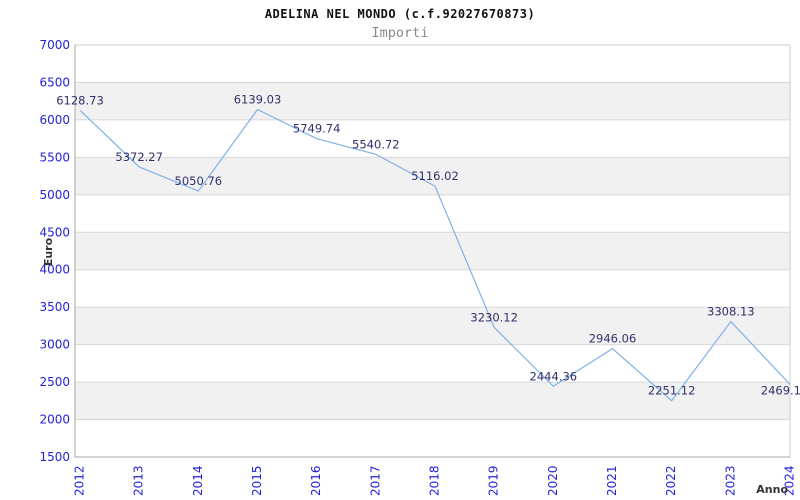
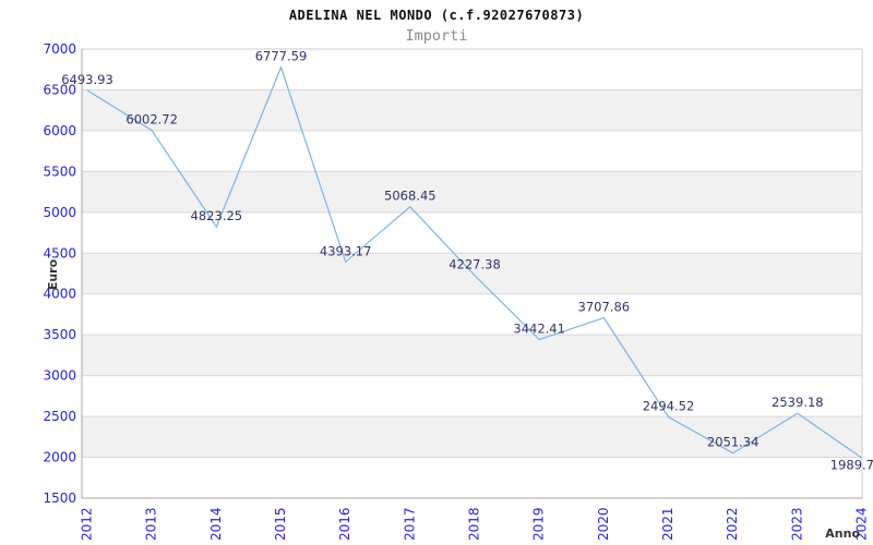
2012: 6128.73 -> 6493.93
2013: 5372.27 -> 6002.72
2014: 5050.76 -> 4823.25
2015: 6139.03 -> 6777.59
2016: 5749.74 -> 4393.17
2017: 5540.72 -> 5068.45
2018: 5116.02 -> 4227.38
2019: 3230.12 -> 3442.41
2020: 2444.36 -> 3707.86
2021: 2946.06 -> 2494.52
2022: 2251.12 -> 2051.34
2023: 3308.13 -> 2539.18
2024: 2469.1 -> 1989.7
